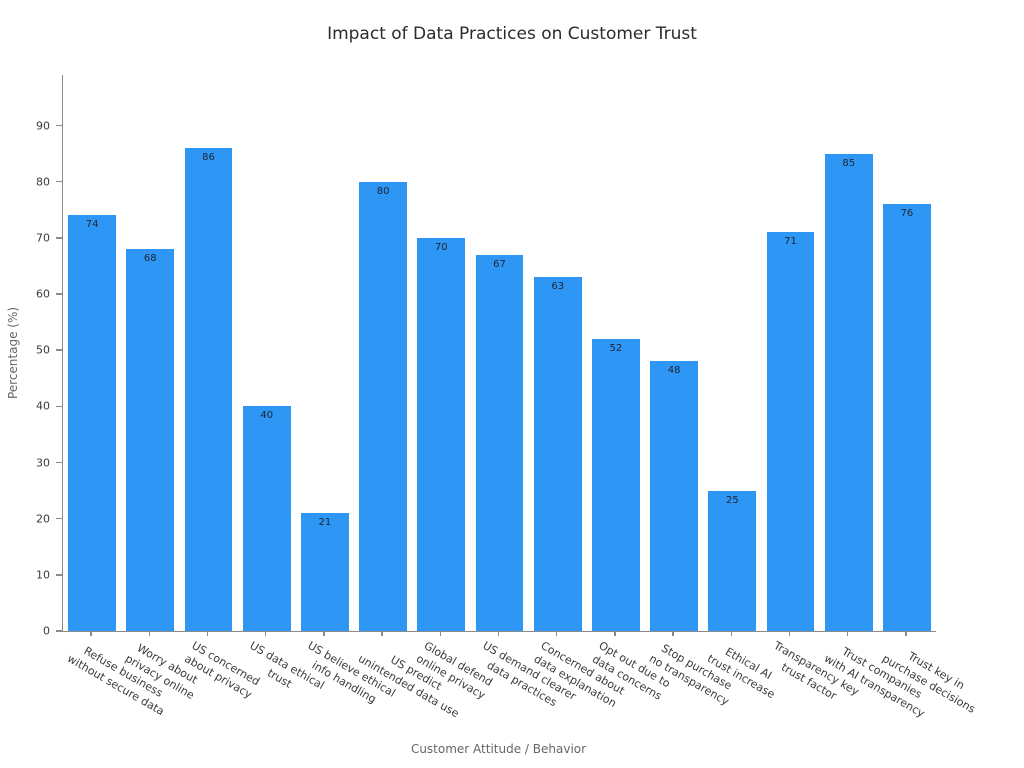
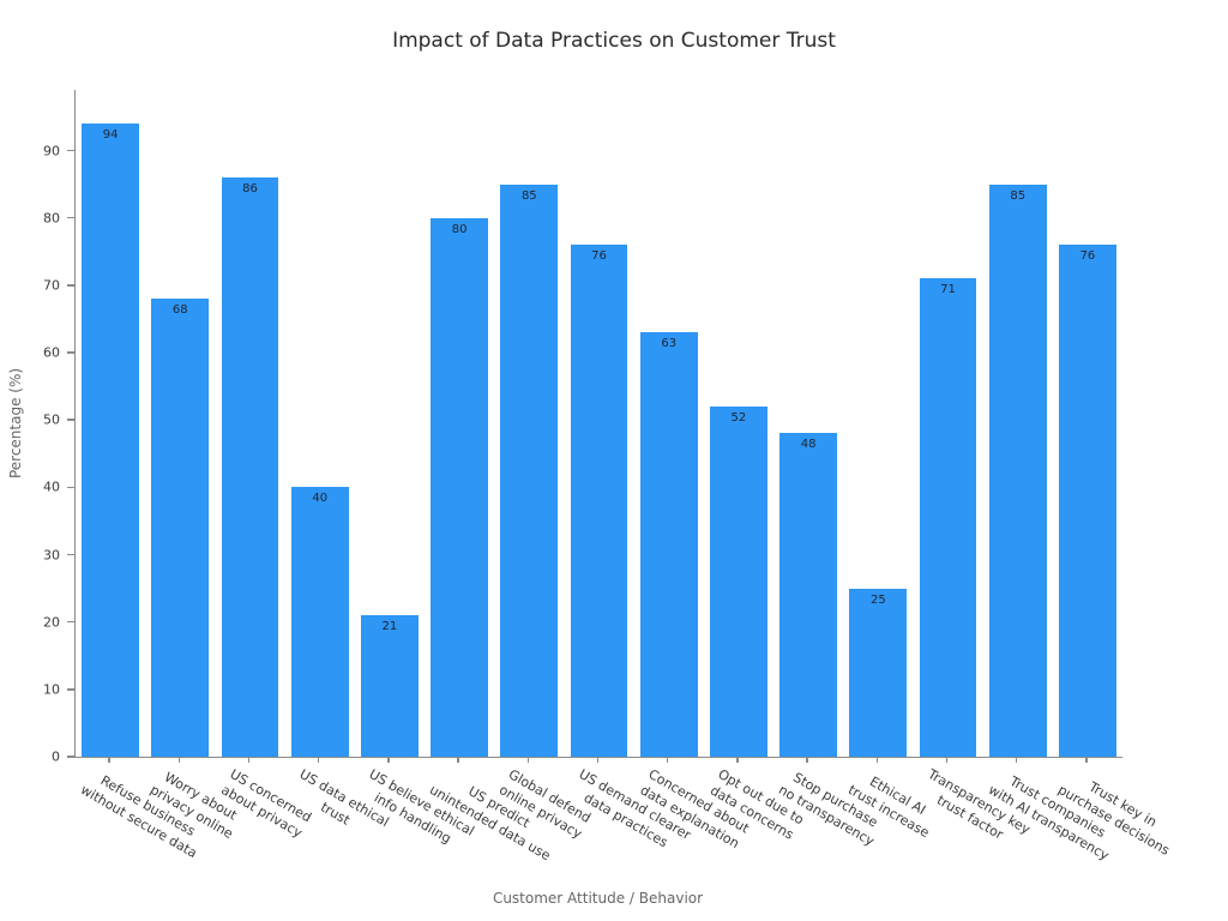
Refuse business without secure data: 74 -> 94
Global defend online privacy: 70 -> 85
US demand clearer data practices: 67 -> 76
